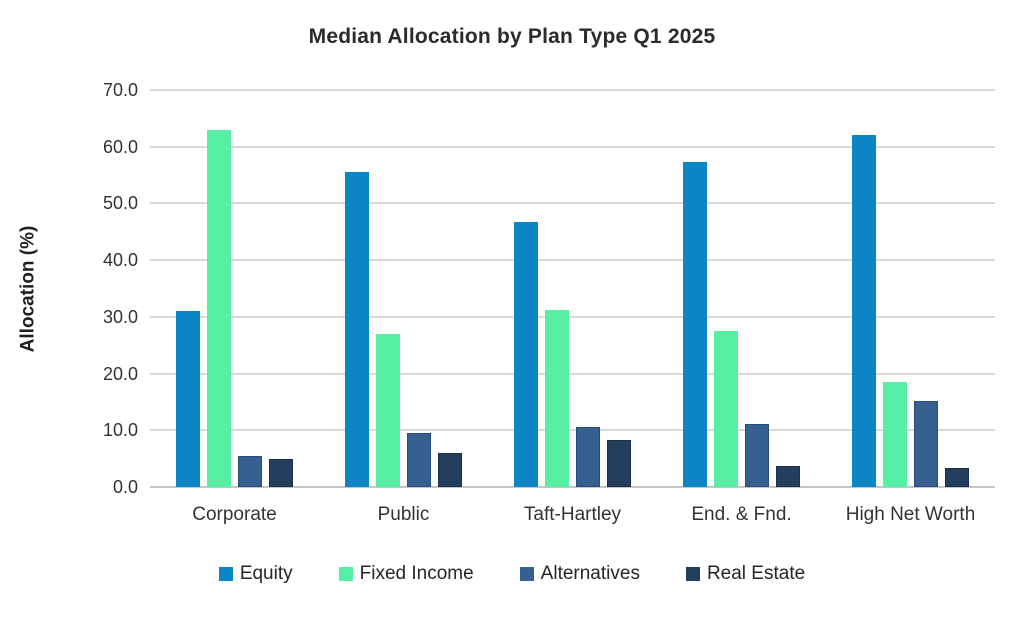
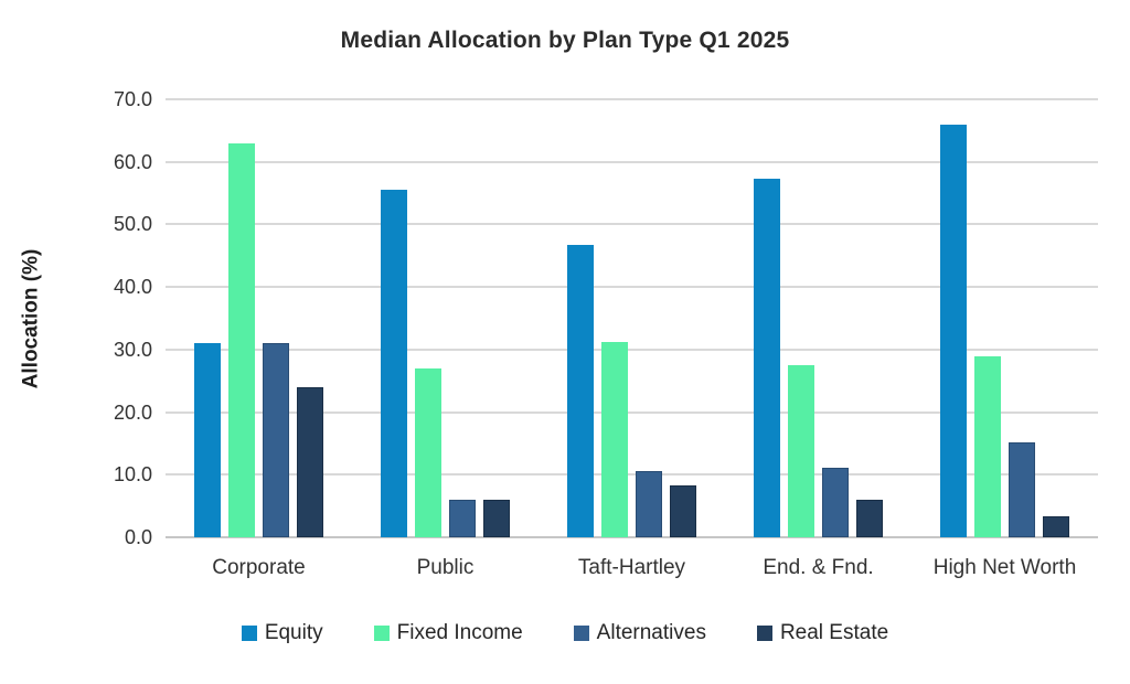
Alternatives/Corporate: 5 -> 31
Real Estate/Corporate: 5 -> 24
Alternatives/Public: 10 -> 6
Real Estate/End. & Fnd.: 4 -> 6
Equity/High Net Worth: 62 -> 66
Fixed Income/High Net Worth: 18 -> 29
